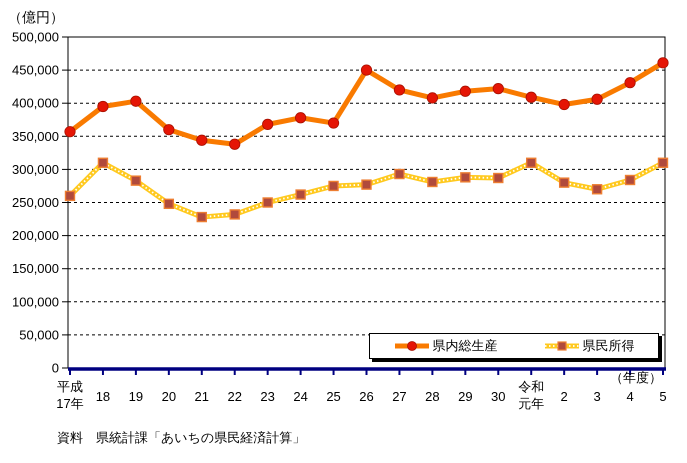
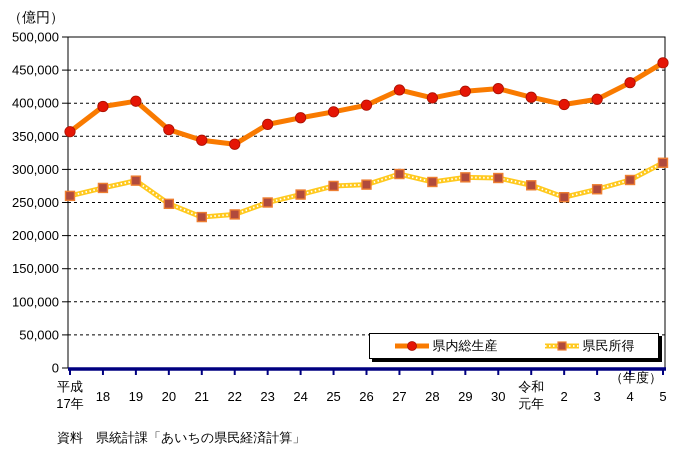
県民所得/18: 310000 -> 270000
県内総生産/25: 370000 -> 390000
県内総生産/26: 450000 -> 400000
県民所得/令和 元年: 310000 -> 280000
県民所得/2: 280000 -> 260000
